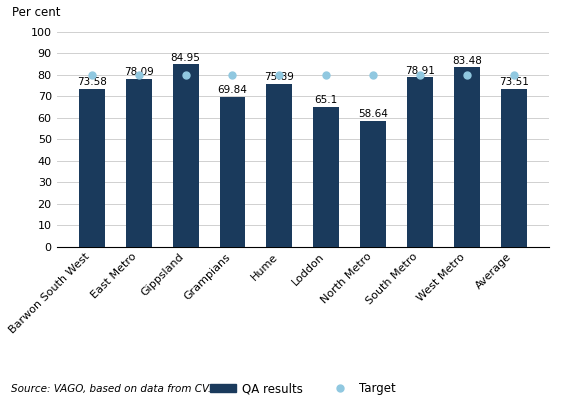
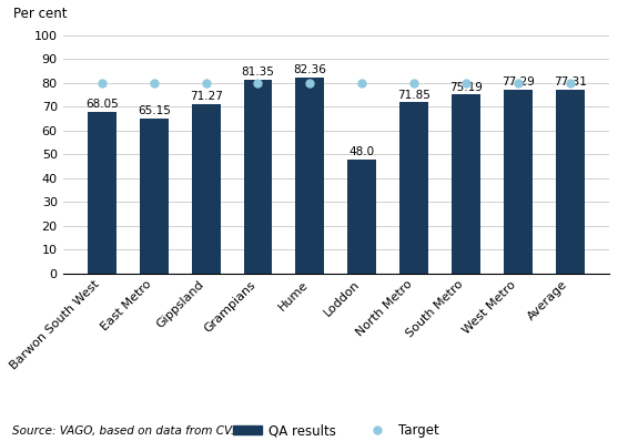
QA results/Barwon South West: 73.58 -> 68.05
QA results/East Metro: 78.09 -> 65.15
QA results/Gippsland: 84.95 -> 71.27
QA results/Grampians: 69.84 -> 81.35
QA results/Hume: 75.89 -> 82.36
QA results/Loddon: 65.1 -> 48.0
QA results/North Metro: 58.64 -> 71.85
QA results/South Metro: 78.91 -> 75.19
QA results/West Metro: 83.48 -> 77.29
QA results/Average: 73.51 -> 77.31
